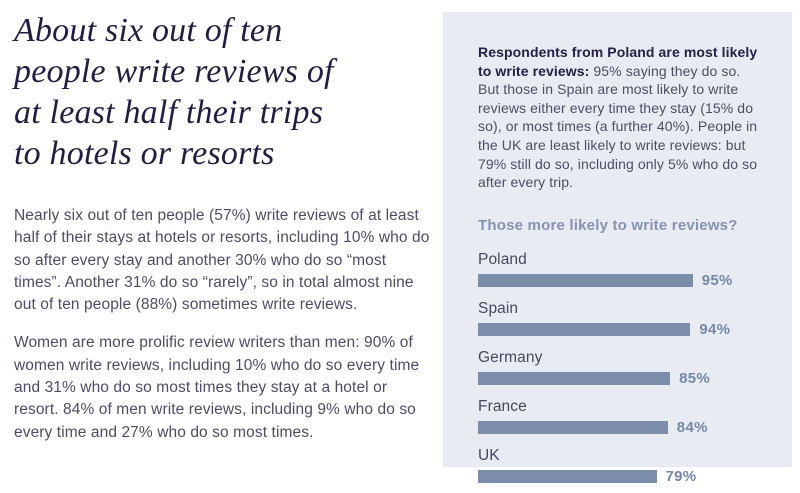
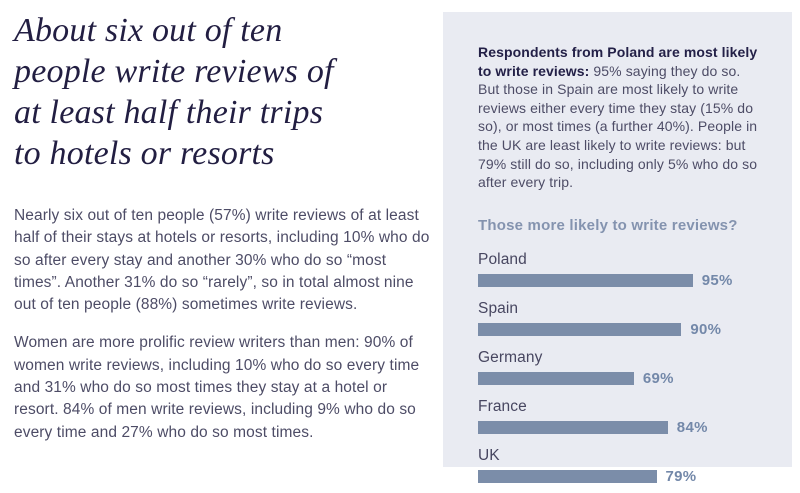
Spain: 94% -> 90%
Germany: 85% -> 69%
